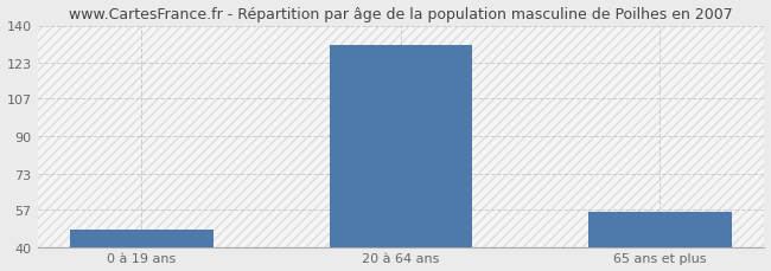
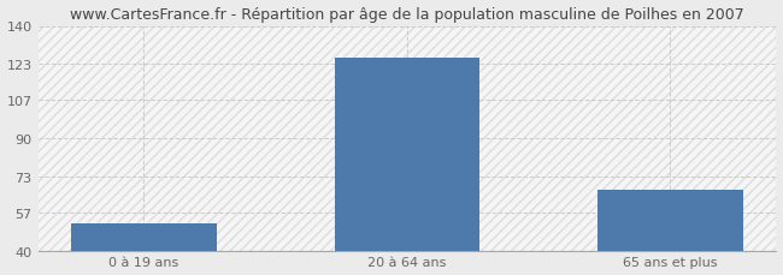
0 à 19 ans: 48 -> 52
20 à 64 ans: 131 -> 126
65 ans et plus: 56 -> 67
